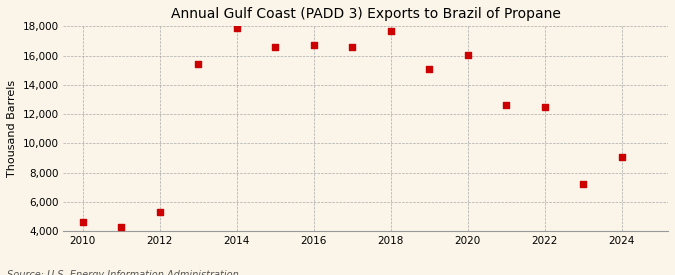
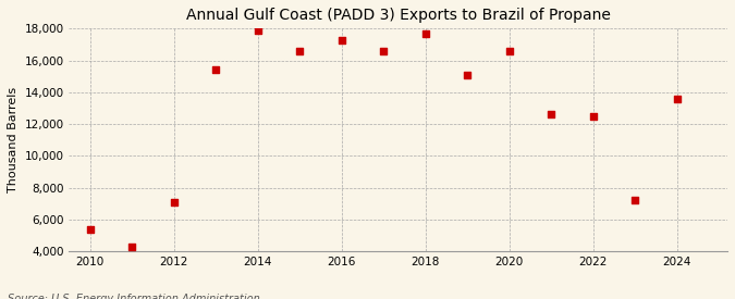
2010: 4,600 -> 5,400
2012: 5,300 -> 7,100
2016: 16,800 -> 17,300
2020: 16,000 -> 16,600
2024: 9,100 -> 13,600
